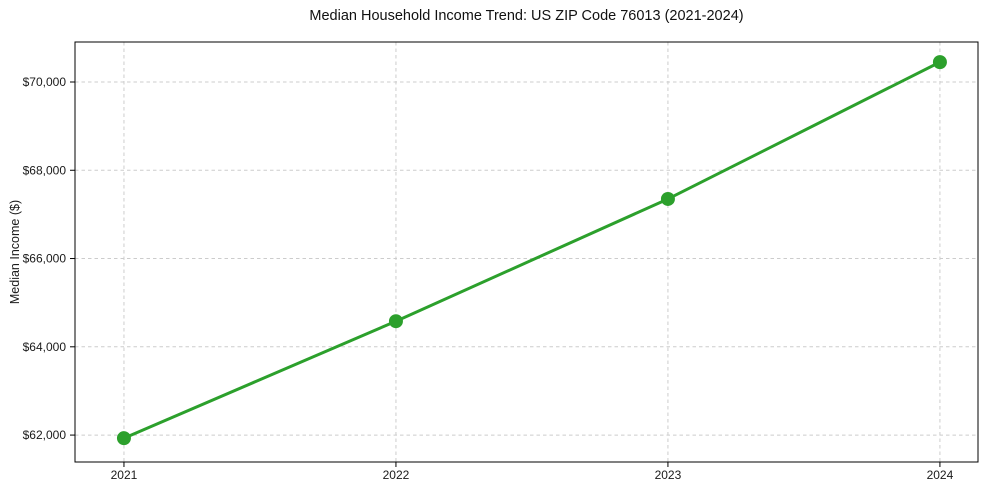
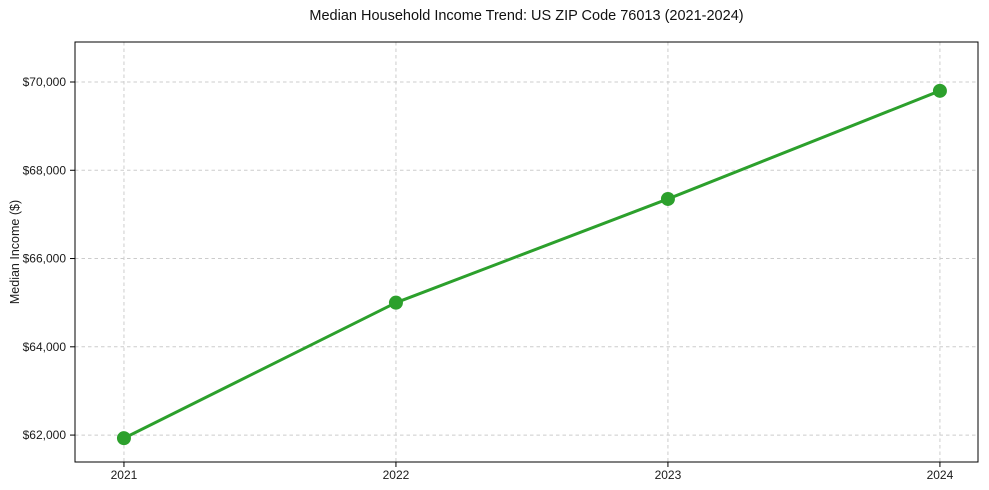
2022: $64600 -> $65000
2024: $70400 -> $69800
